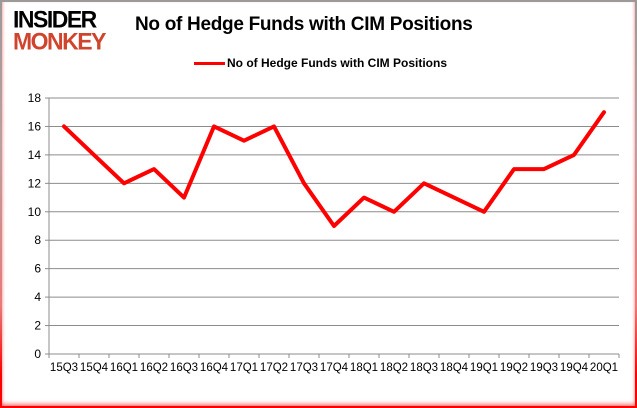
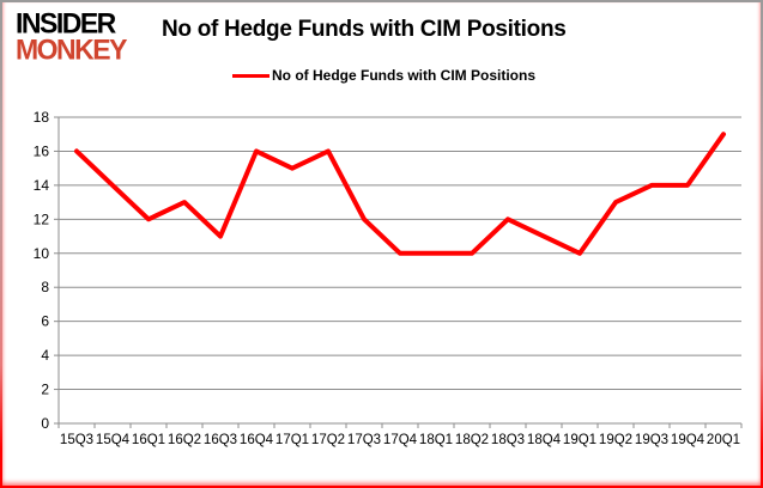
17Q4: 9 -> 10
18Q1: 11 -> 10
19Q3: 13 -> 14
